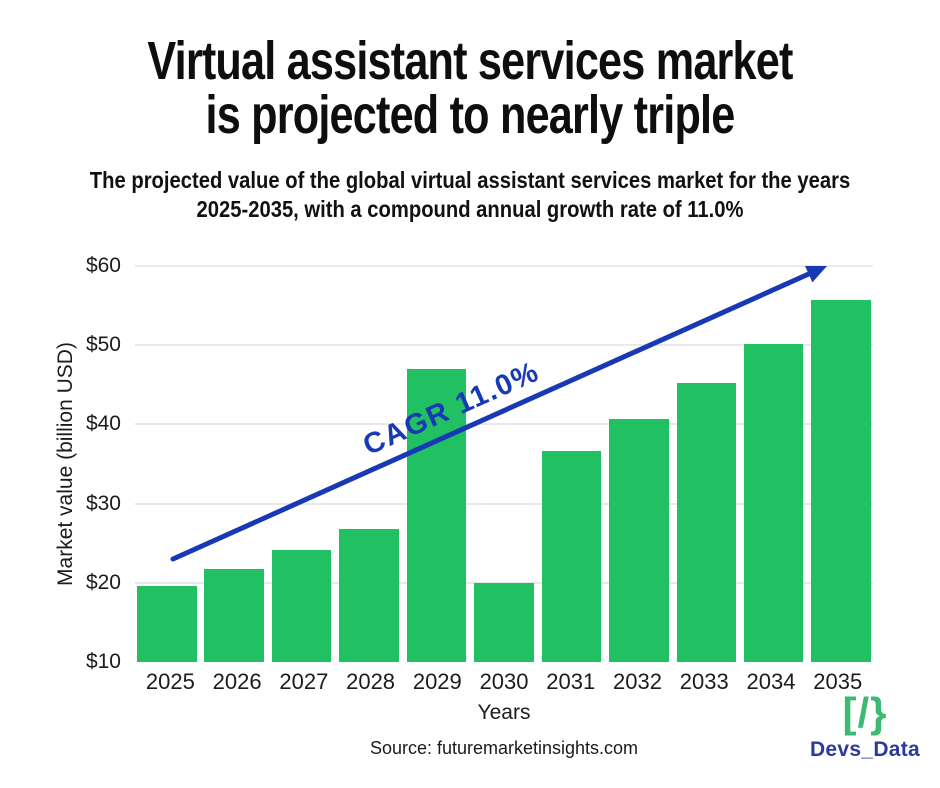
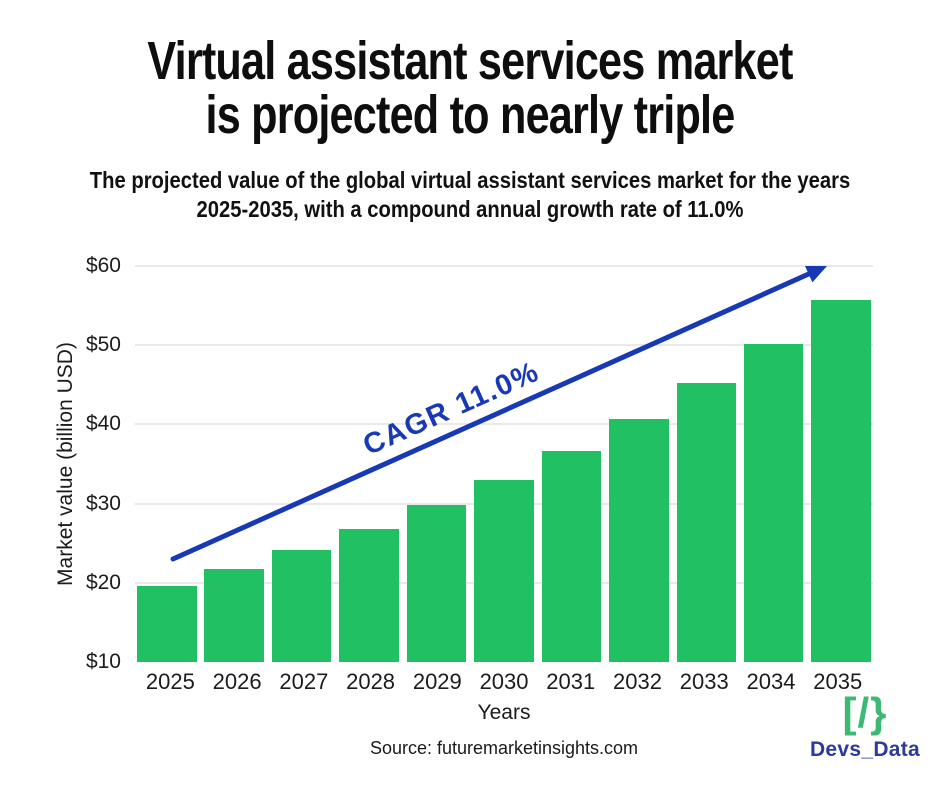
2029: $47 -> $30
2030: $20 -> $33
